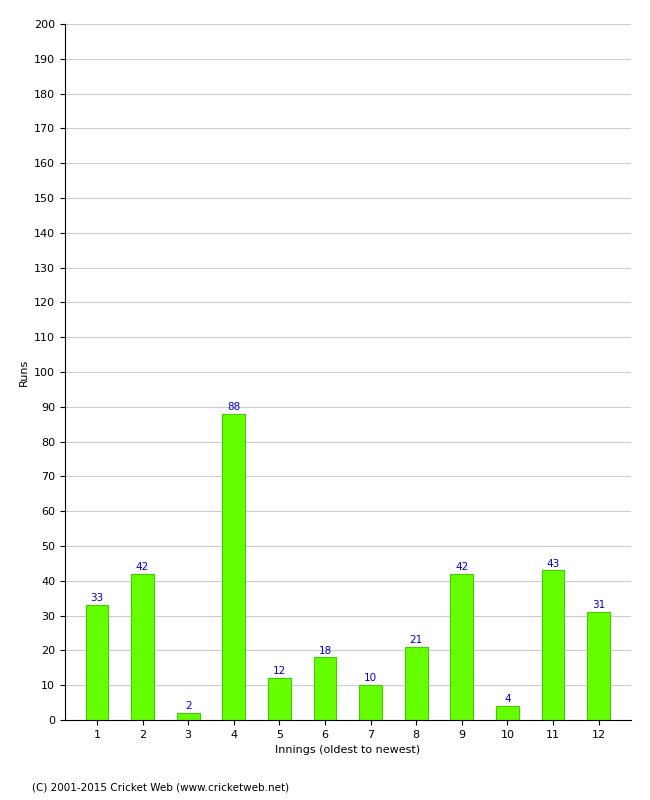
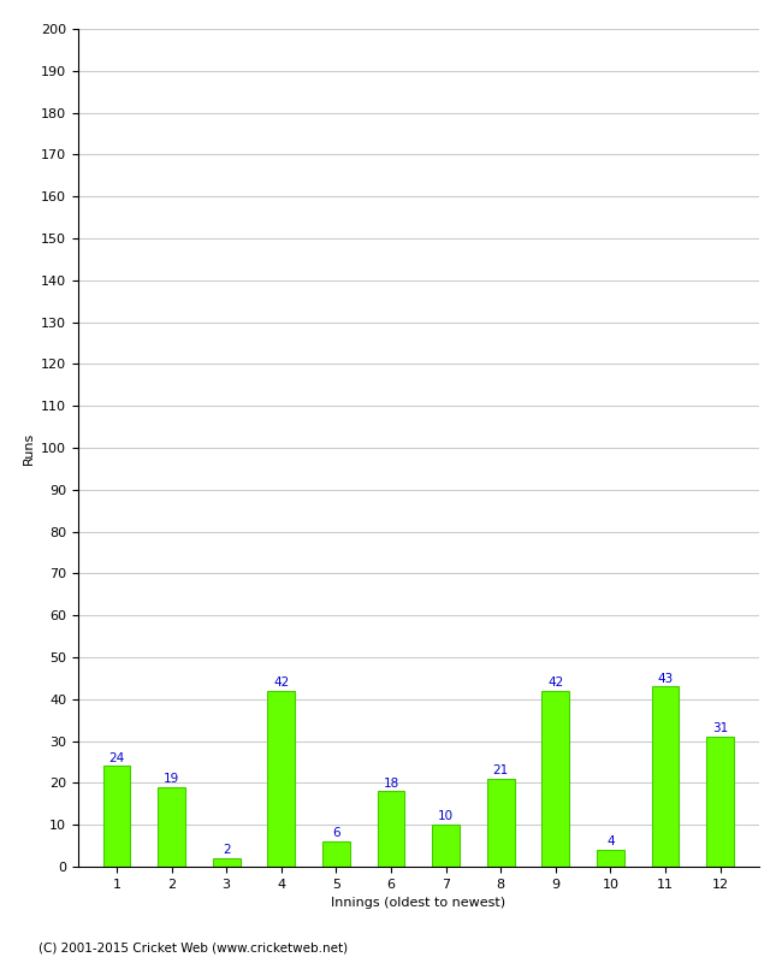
1: 33 -> 24
2: 42 -> 19
4: 88 -> 42
5: 12 -> 6
